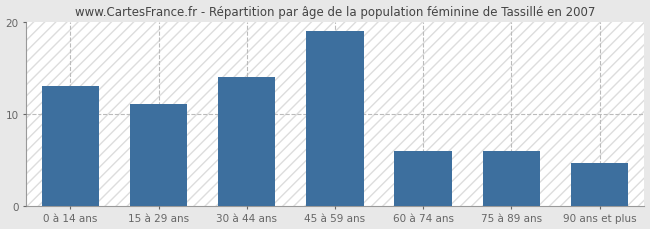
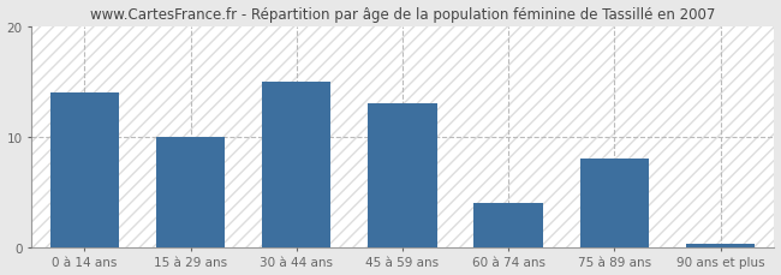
0 à 14 ans: 13.0 -> 14.0
15 à 29 ans: 11.0 -> 10.0
30 à 44 ans: 14.0 -> 15.0
45 à 59 ans: 19.0 -> 13.0
60 à 74 ans: 6.0 -> 4.0
75 à 89 ans: 6.0 -> 8.0
90 ans et plus: 4.6 -> 0.3
